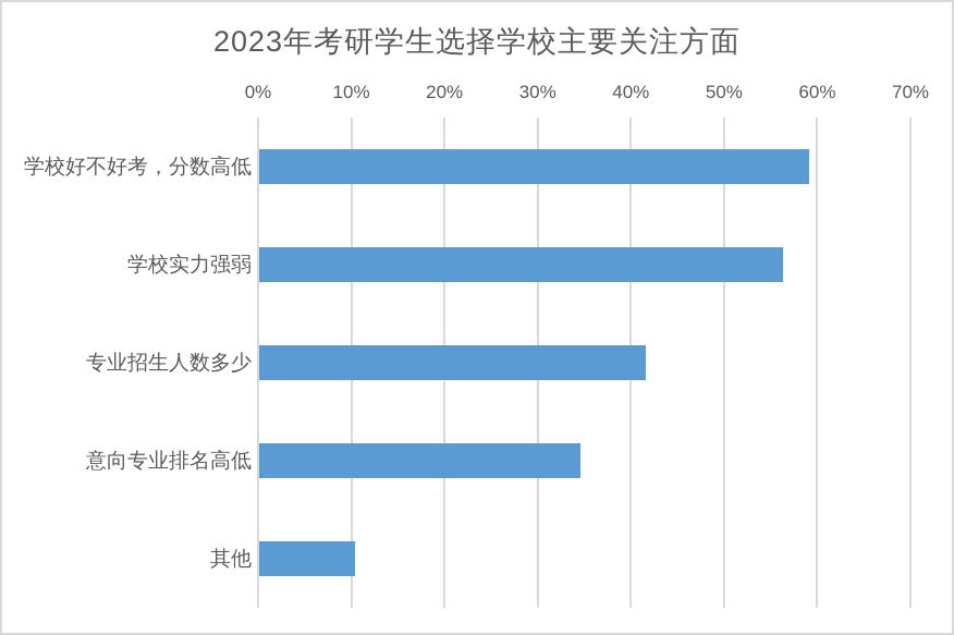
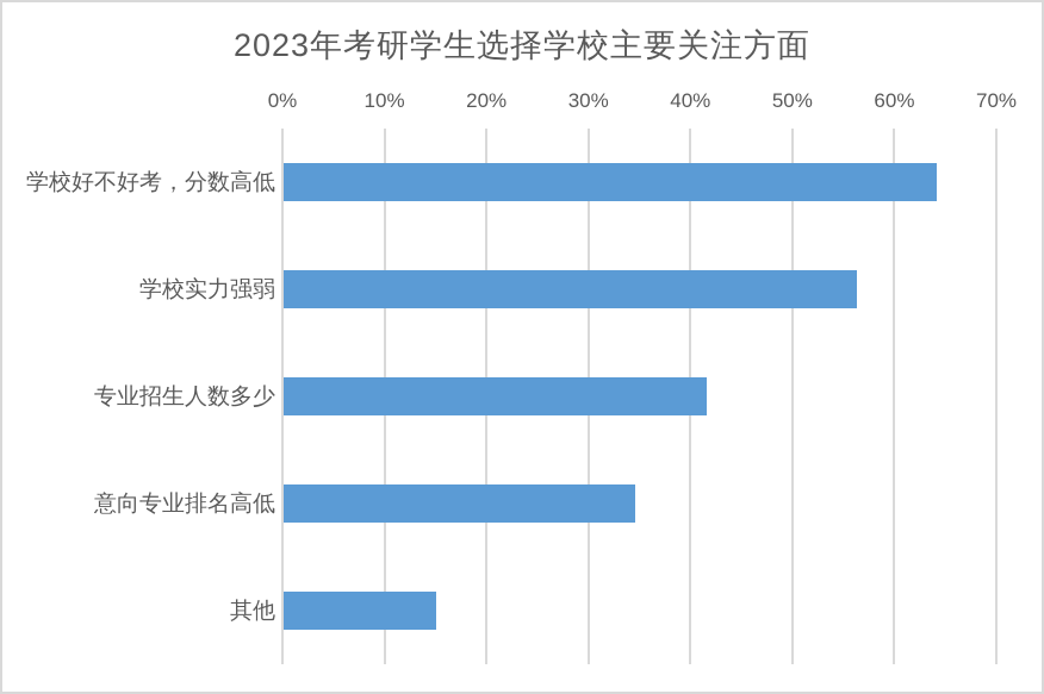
学校好不好考，分数高低: 59% -> 64%
其他: 10% -> 15%
